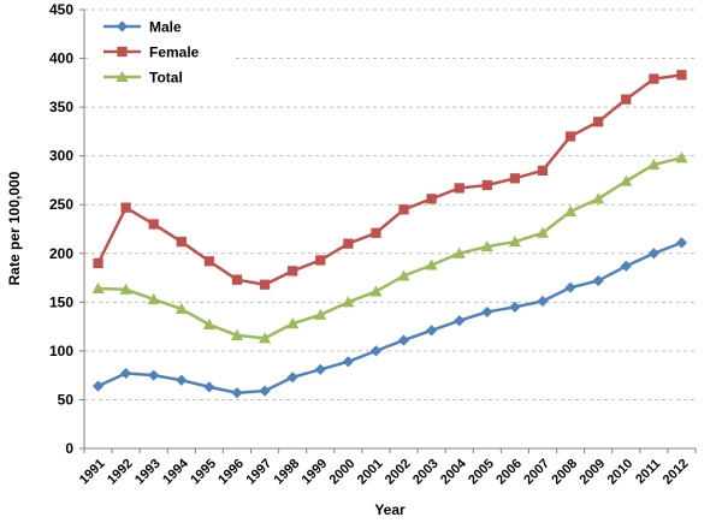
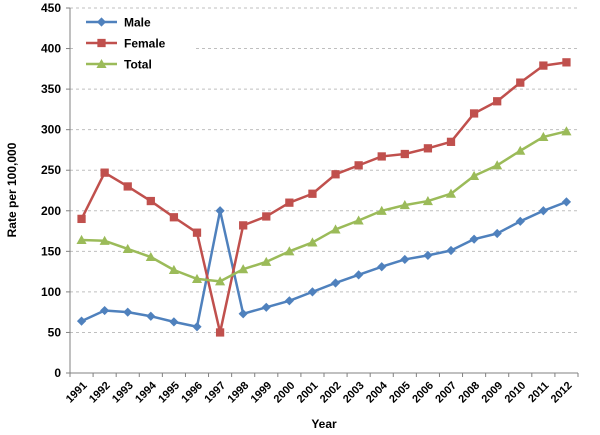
Male/1997: 60 -> 200
Female/1997: 170 -> 50
